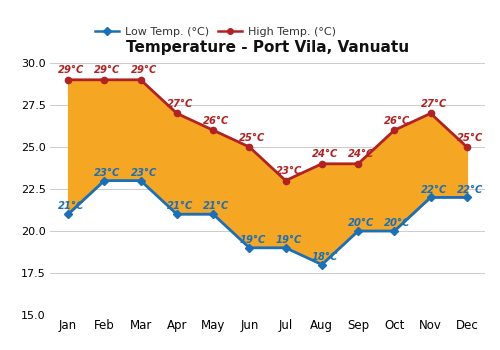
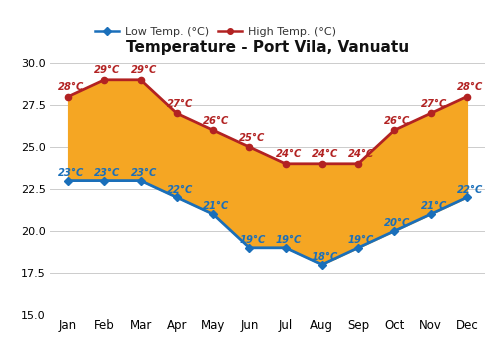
Low Temp. (°C)/Jan: 21°C -> 23°C
High Temp. (°C)/Jan: 29°C -> 28°C
Low Temp. (°C)/Apr: 21°C -> 22°C
High Temp. (°C)/Jul: 23°C -> 24°C
Low Temp. (°C)/Sep: 20°C -> 19°C
Low Temp. (°C)/Nov: 22°C -> 21°C
High Temp. (°C)/Dec: 25°C -> 28°C
